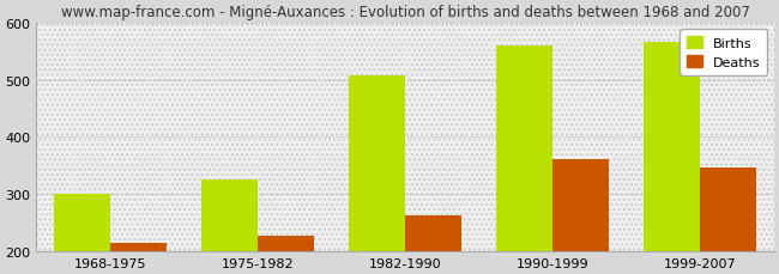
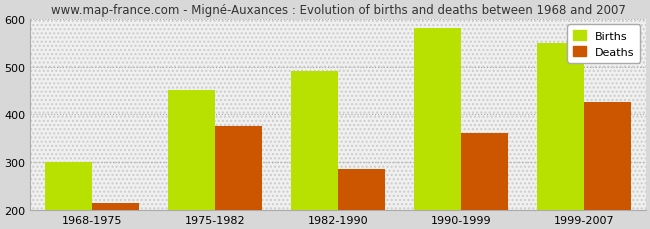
Births/1975-1982: 325 -> 450
Deaths/1975-1982: 228 -> 375
Births/1982-1990: 507 -> 490
Deaths/1982-1990: 263 -> 285
Births/1990-1999: 560 -> 580
Births/1999-2007: 567 -> 550
Deaths/1999-2007: 346 -> 425
